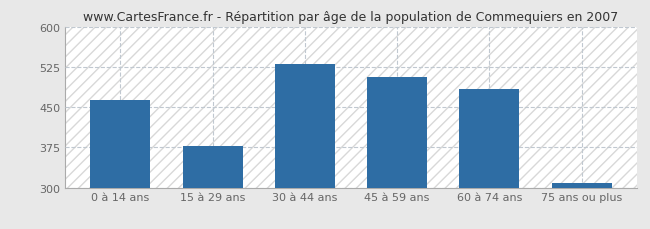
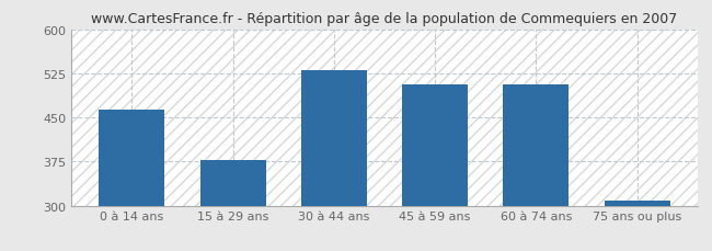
60 à 74 ans: 484 -> 506
